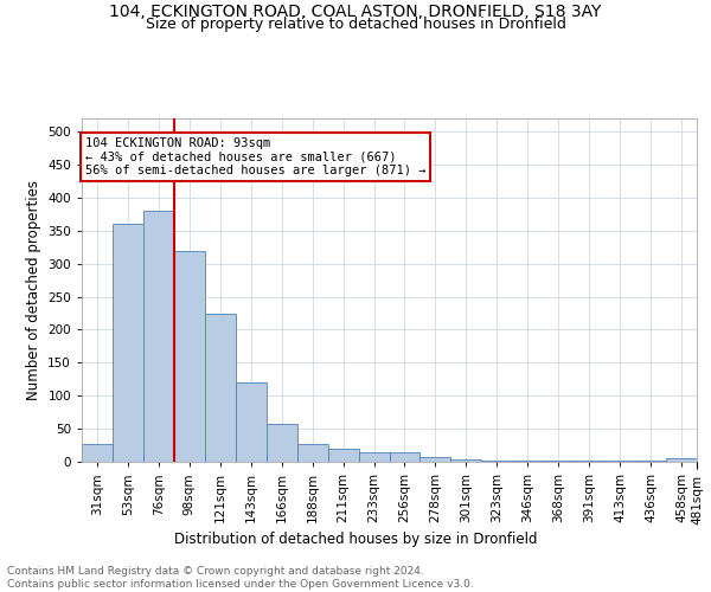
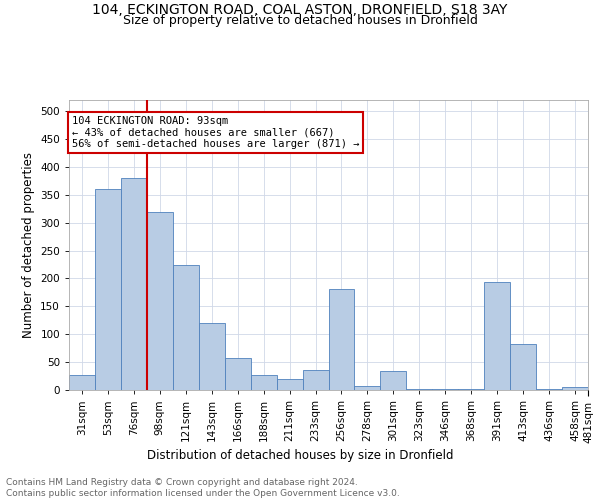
233sqm: 15 -> 36
256sqm: 15 -> 182
301sqm: 4 -> 34
391sqm: 1 -> 194
413sqm: 1 -> 82
